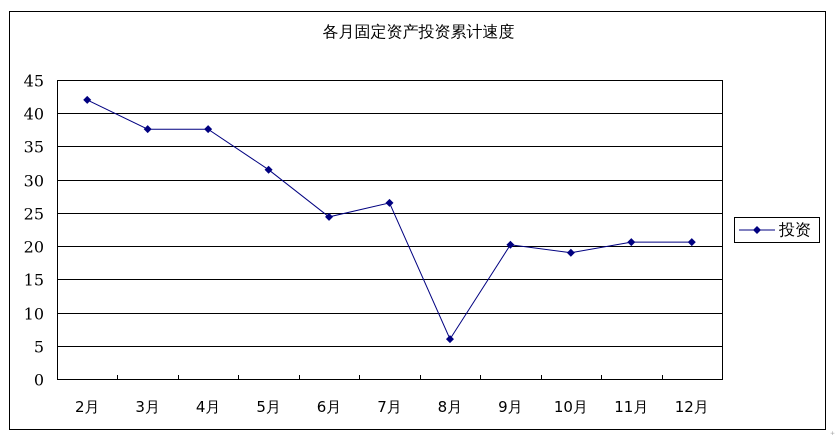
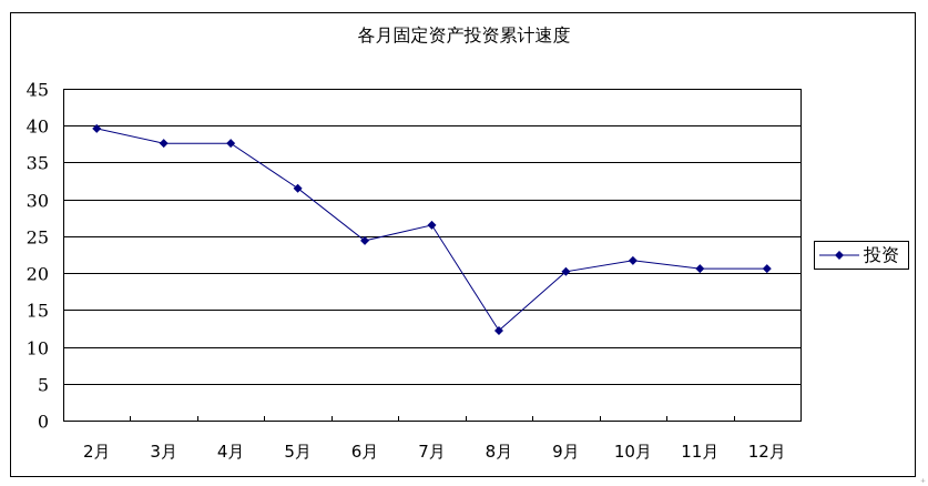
2月: 42 -> 40
8月: 6 -> 12
10月: 19 -> 22
